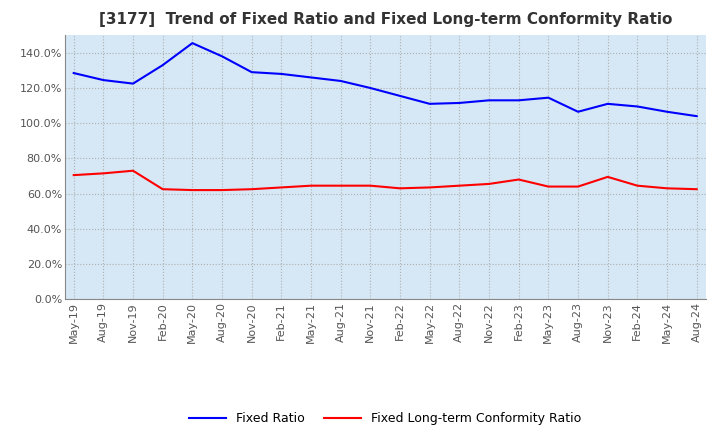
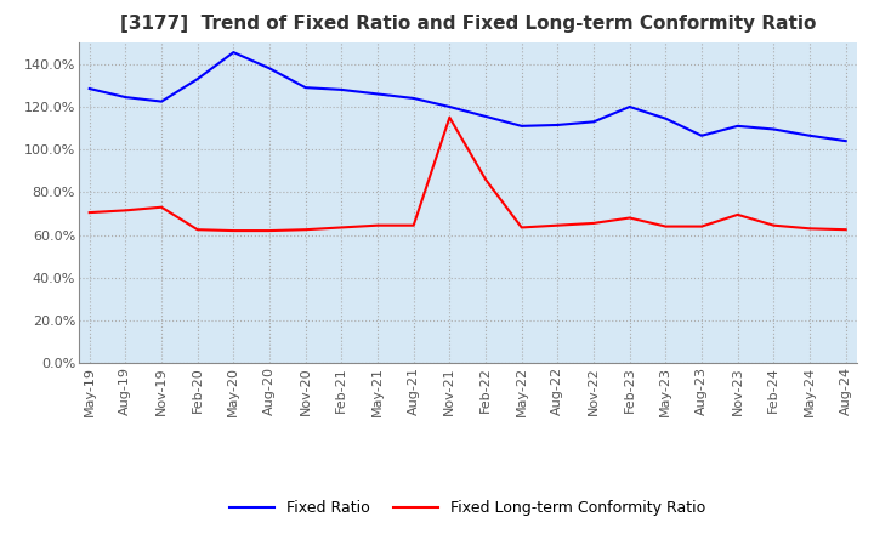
Fixed Long-term Conformity Ratio/Nov-21: 65% -> 115%
Fixed Long-term Conformity Ratio/Feb-22: 63% -> 86%
Fixed Ratio/Feb-23: 113% -> 120%
